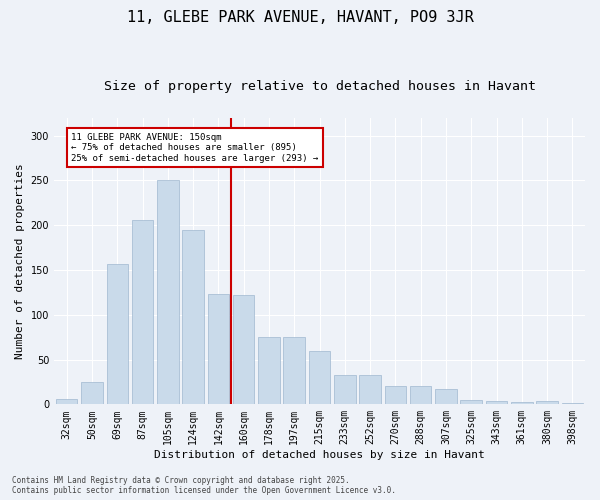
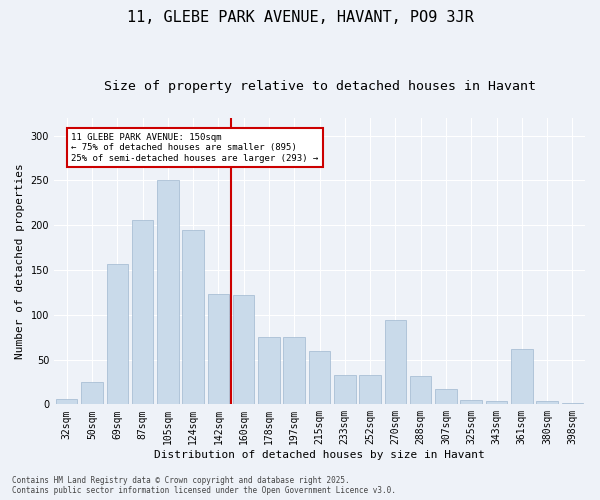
270sqm: 20 -> 94
288sqm: 20 -> 32
361sqm: 3 -> 62
